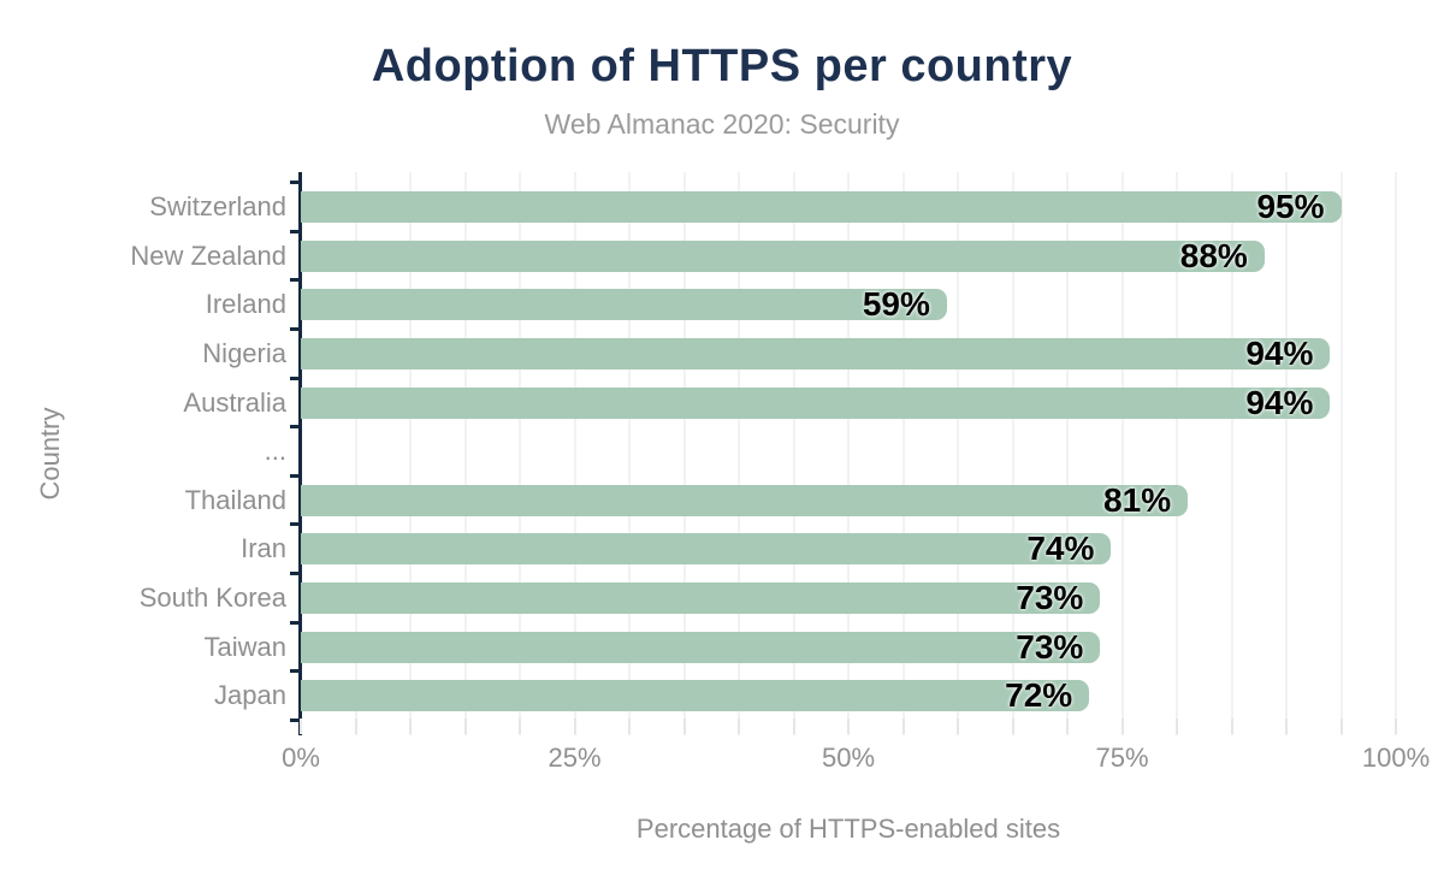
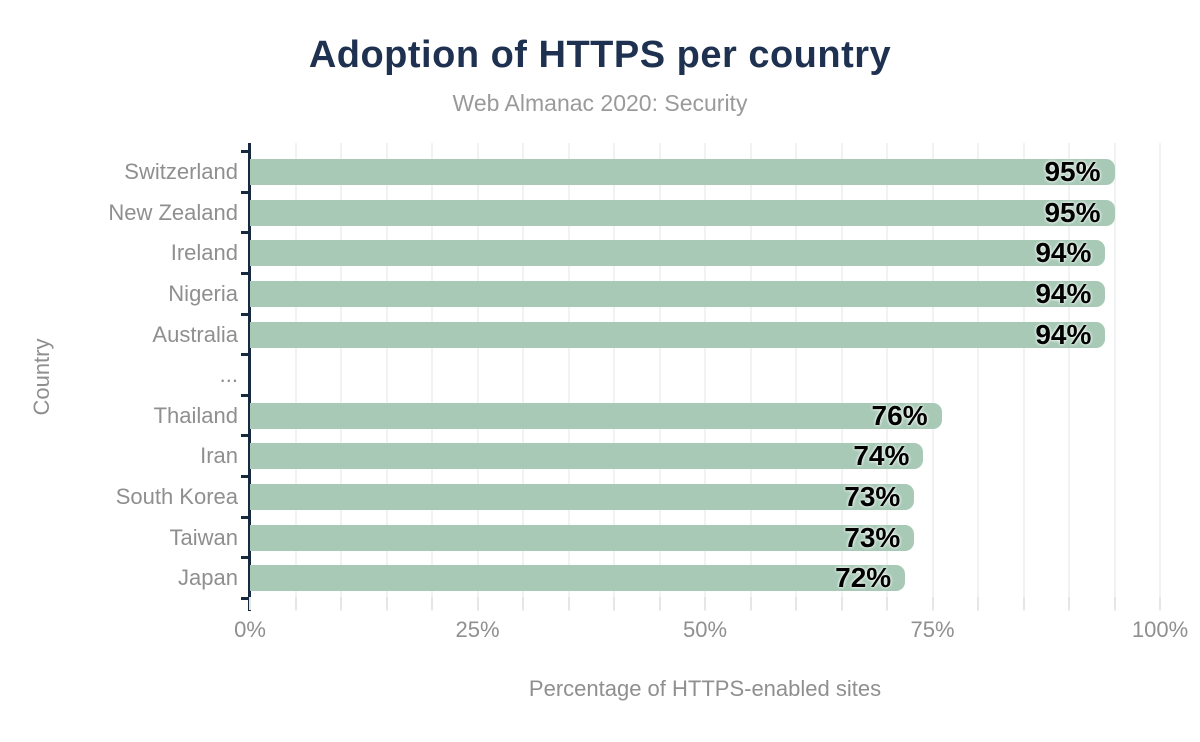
New Zealand: 88% -> 95%
Ireland: 59% -> 94%
Thailand: 81% -> 76%
